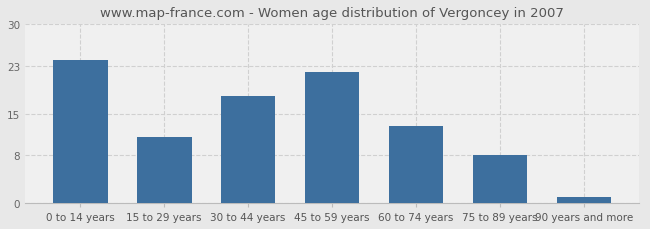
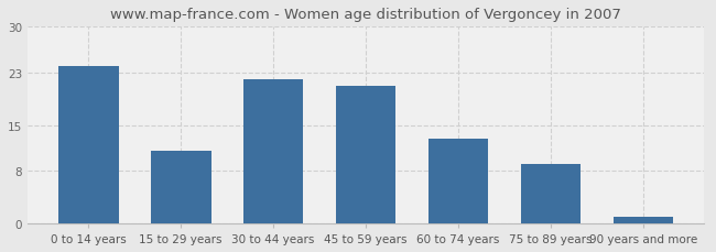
30 to 44 years: 18 -> 22
45 to 59 years: 22 -> 21
75 to 89 years: 8 -> 9
